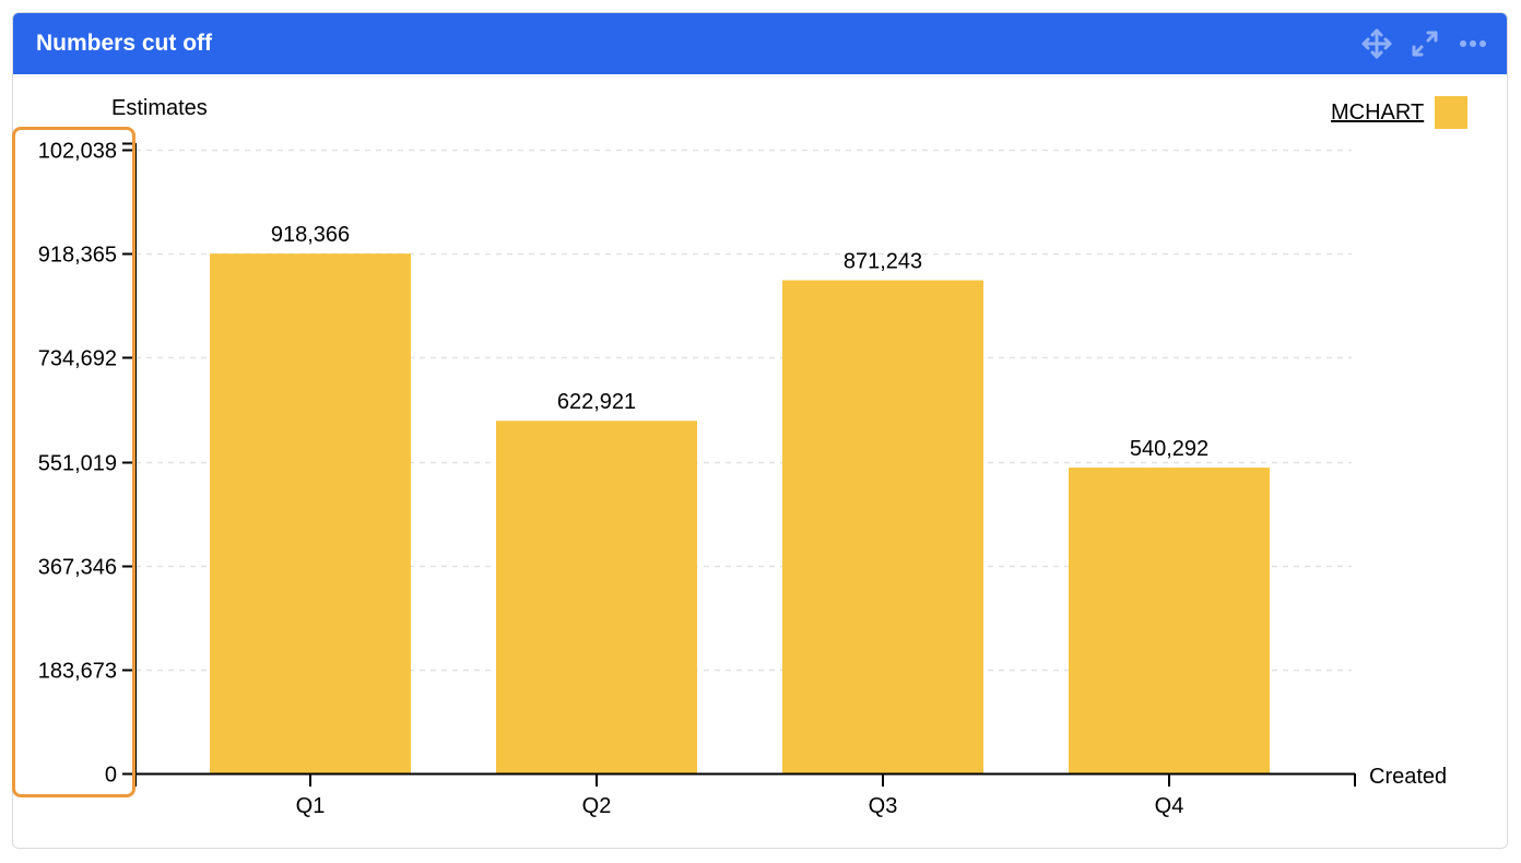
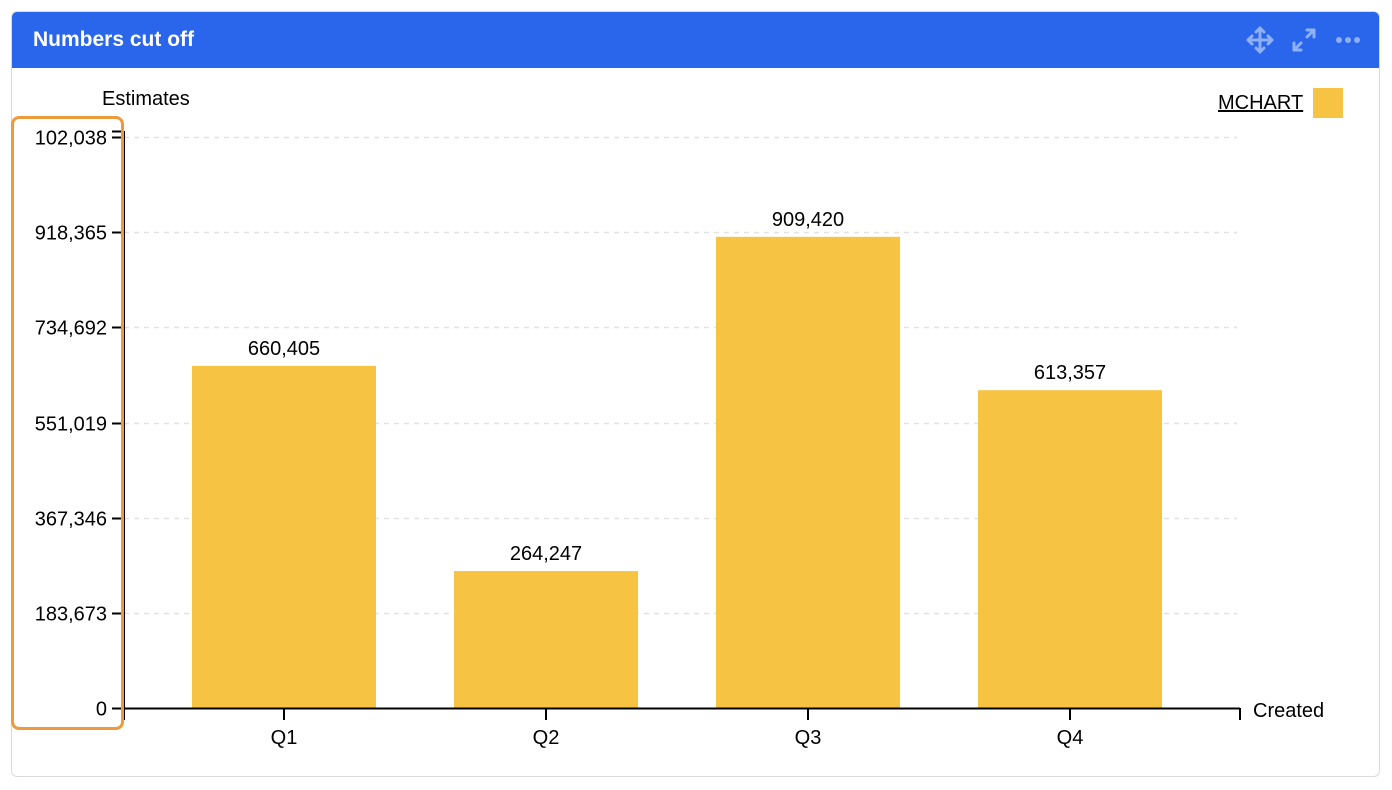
Q1: 918,366 -> 660,405
Q2: 622,921 -> 264,247
Q3: 871,243 -> 909,420
Q4: 540,292 -> 613,357
